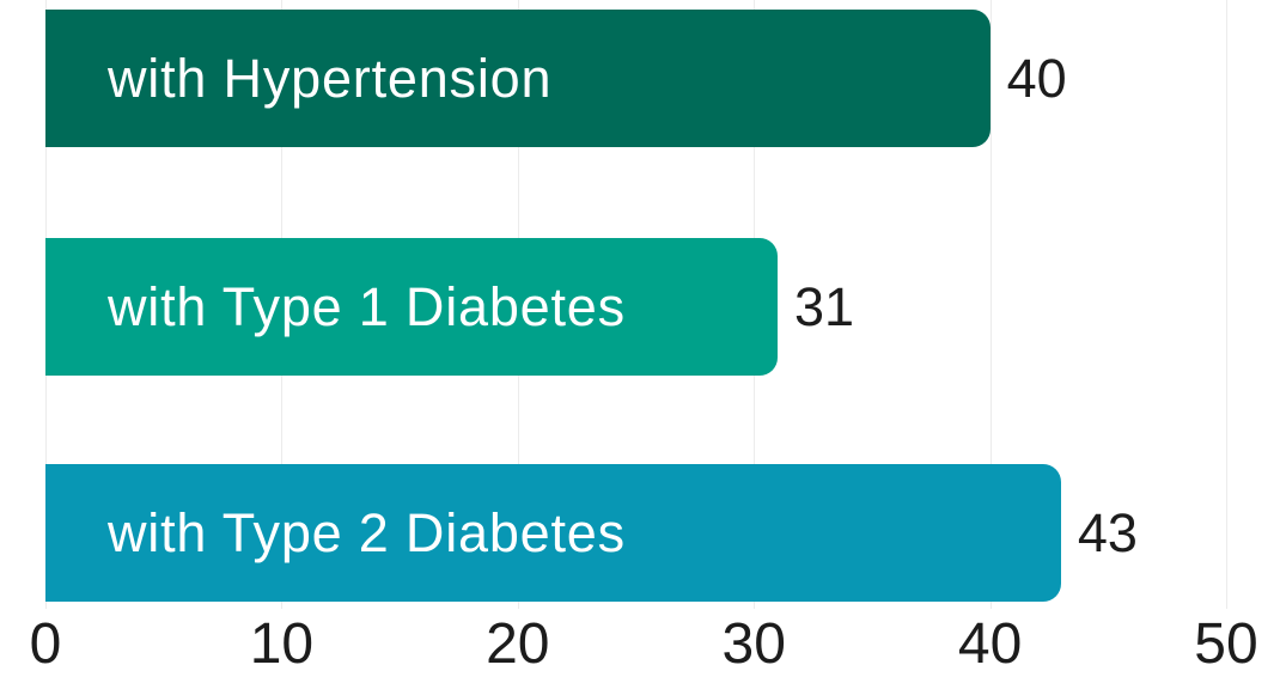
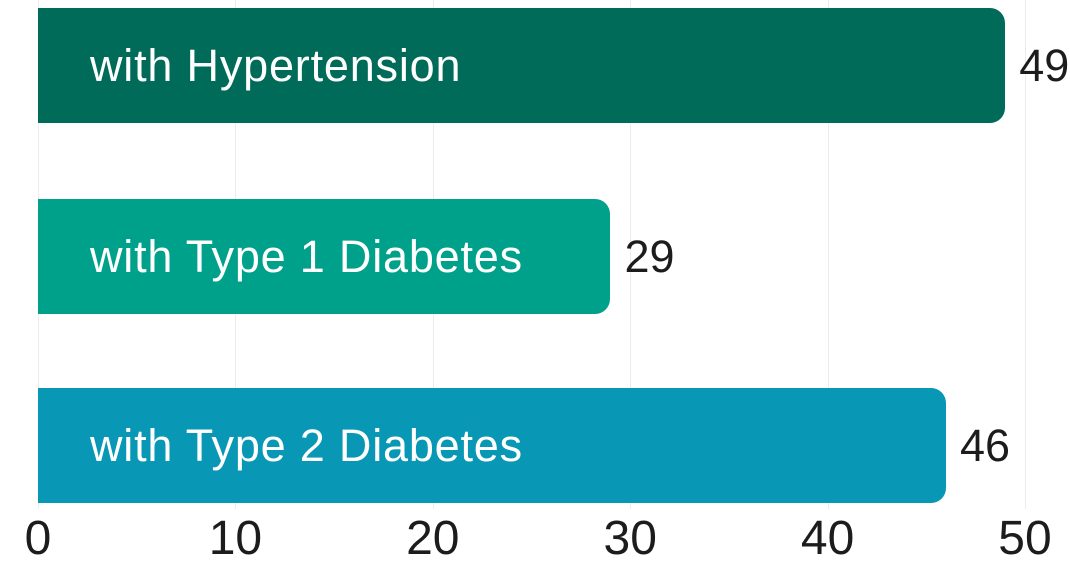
with Hypertension: 40 -> 49
with Type 1 Diabetes: 31 -> 29
with Type 2 Diabetes: 43 -> 46
